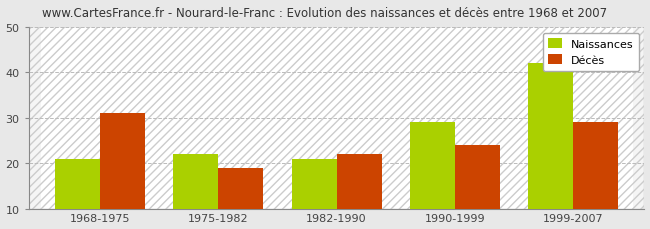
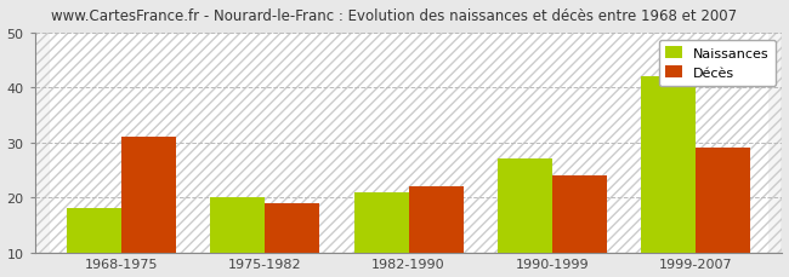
Naissances/1968-1975: 21 -> 18
Naissances/1975-1982: 22 -> 20
Naissances/1990-1999: 29 -> 27
